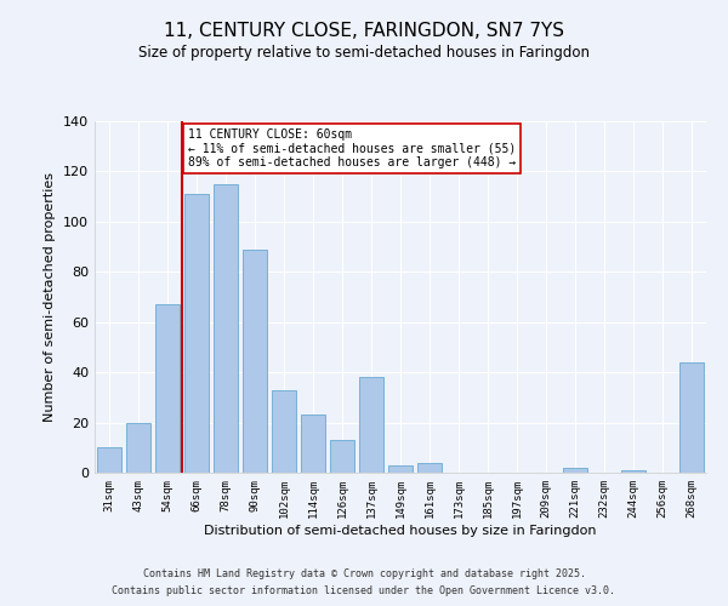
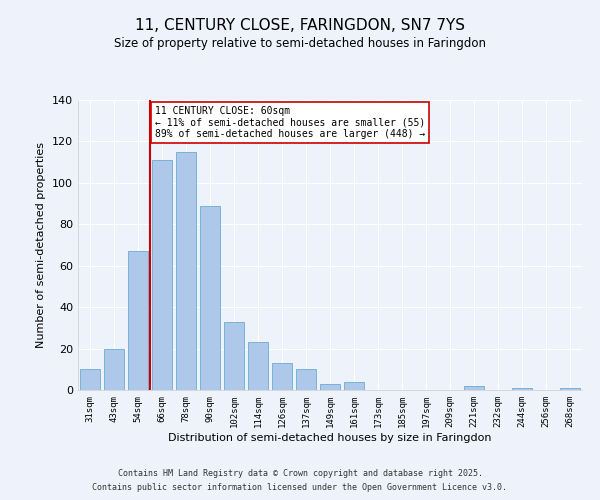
137sqm: 38 -> 10
268sqm: 44 -> 1
